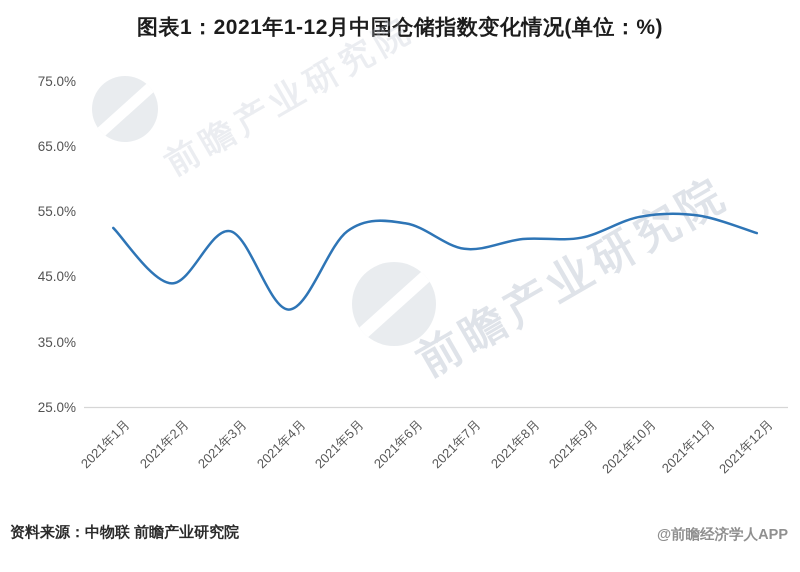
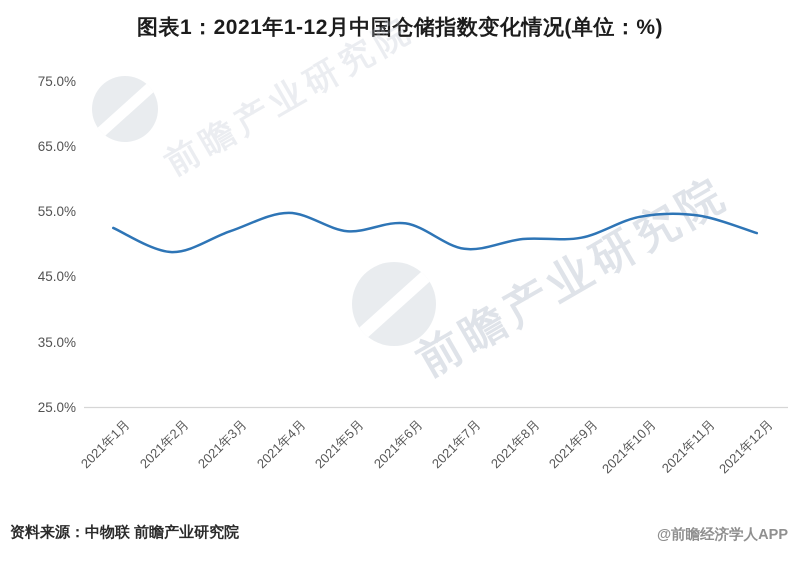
2021年2月: 44% -> 49%
2021年4月: 40% -> 55%
